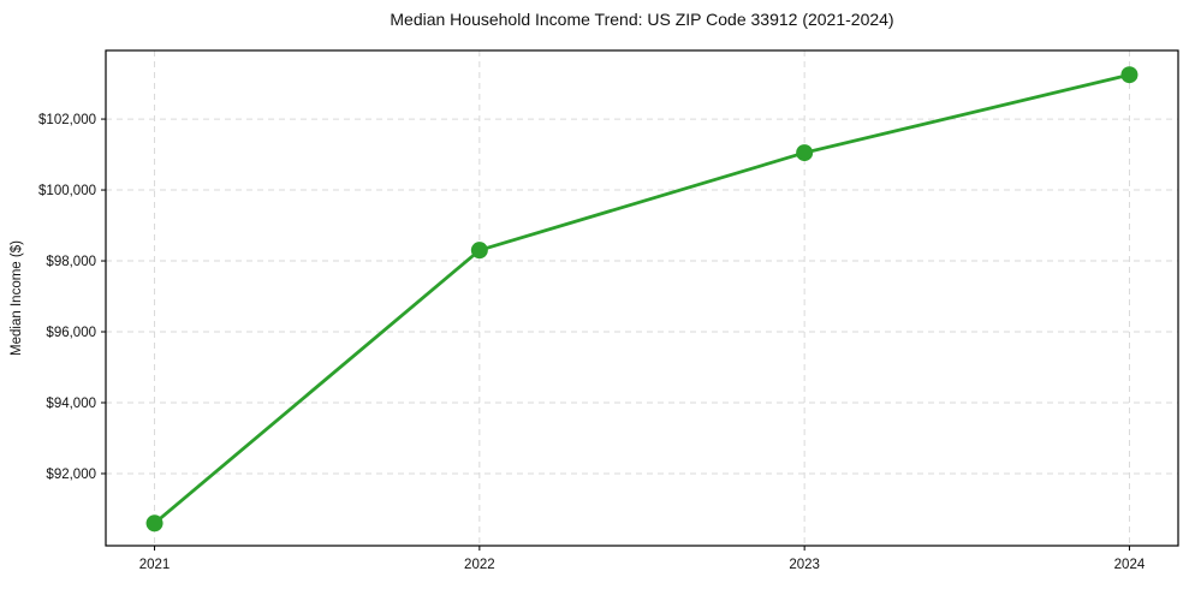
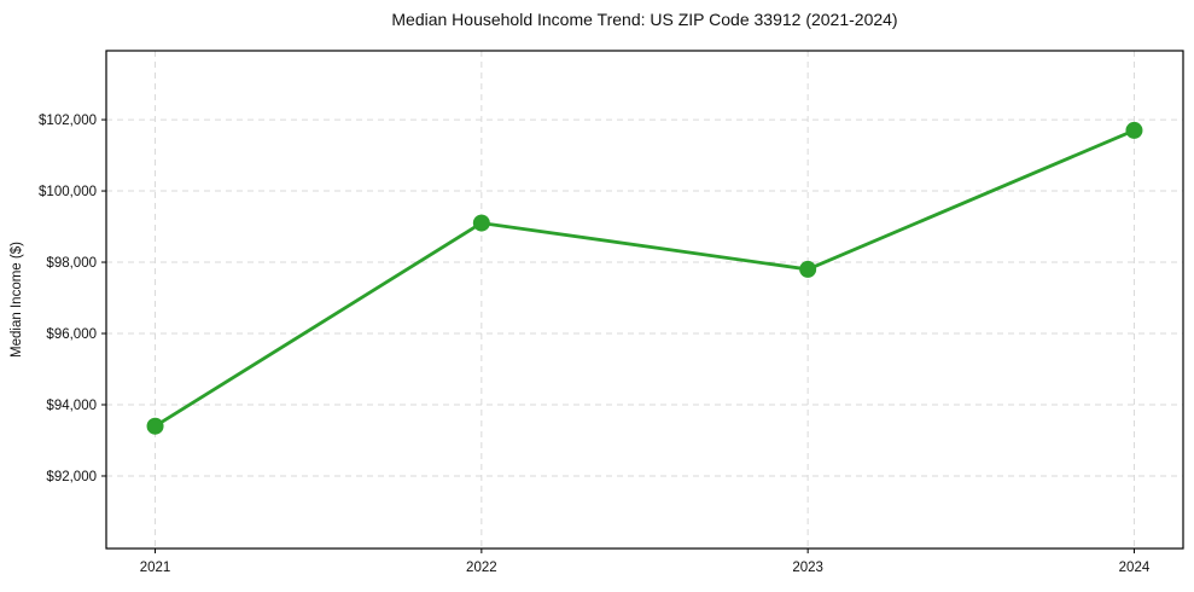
2021: $90600 -> $93400
2022: $98300 -> $99100
2023: $101000 -> $97800
2024: $103200 -> $101700
